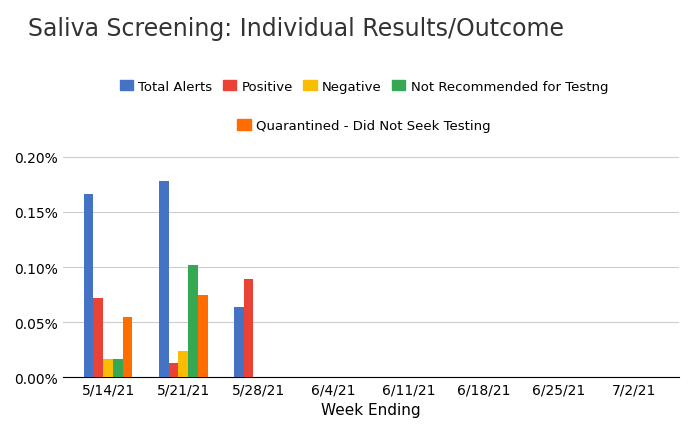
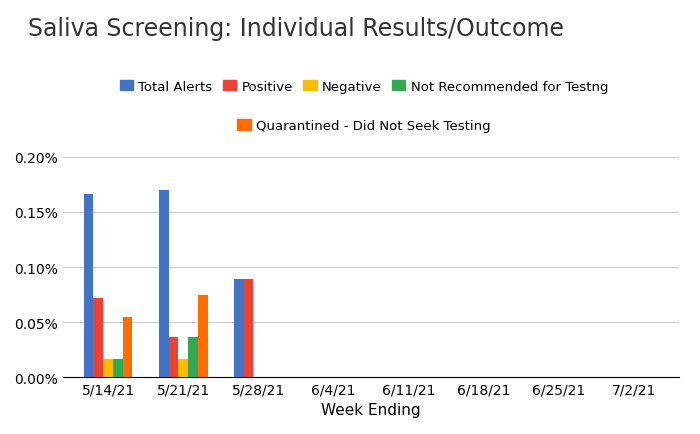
Total Alerts/5/21/21: 0.178% -> 0.170%
Positive/5/21/21: 0.013% -> 0.037%
Negative/5/21/21: 0.024% -> 0.017%
Not Recommended for Testng/5/21/21: 0.102% -> 0.037%
Total Alerts/5/28/21: 0.064% -> 0.089%
